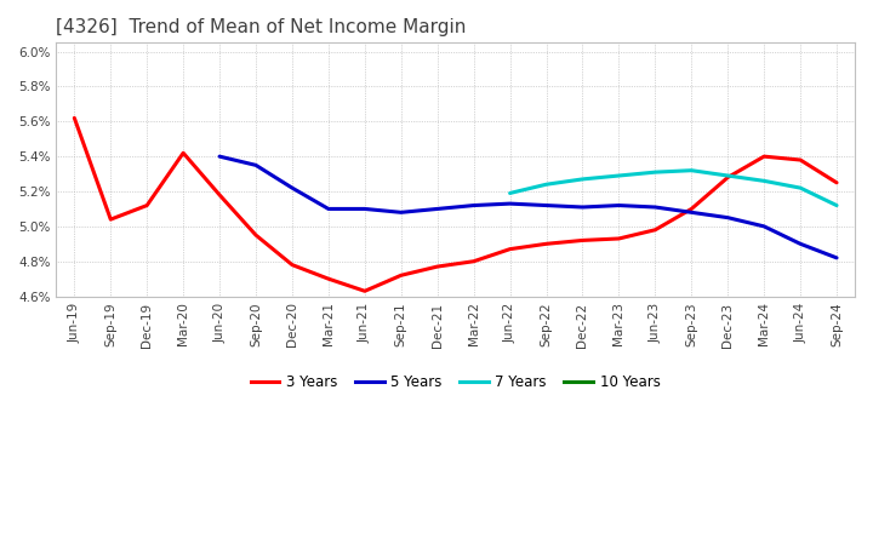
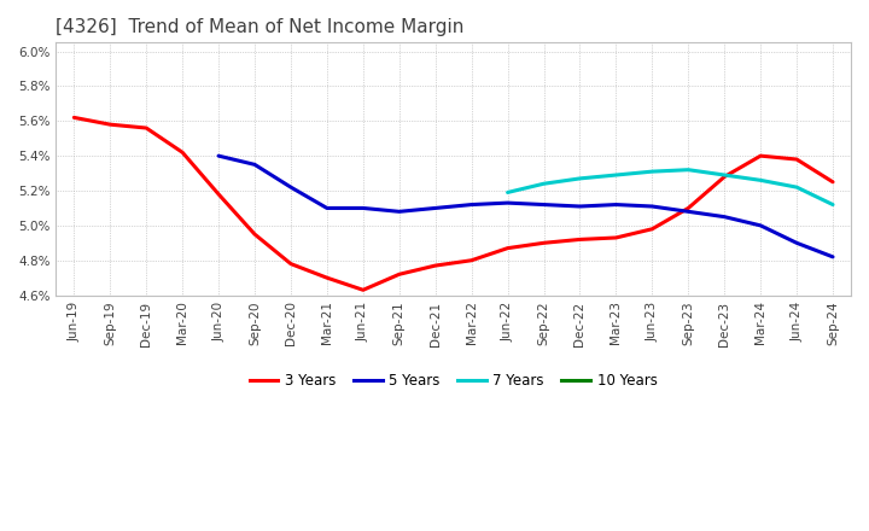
3 Years/Sep-19: 5.04% -> 5.58%
3 Years/Dec-19: 5.12% -> 5.56%
